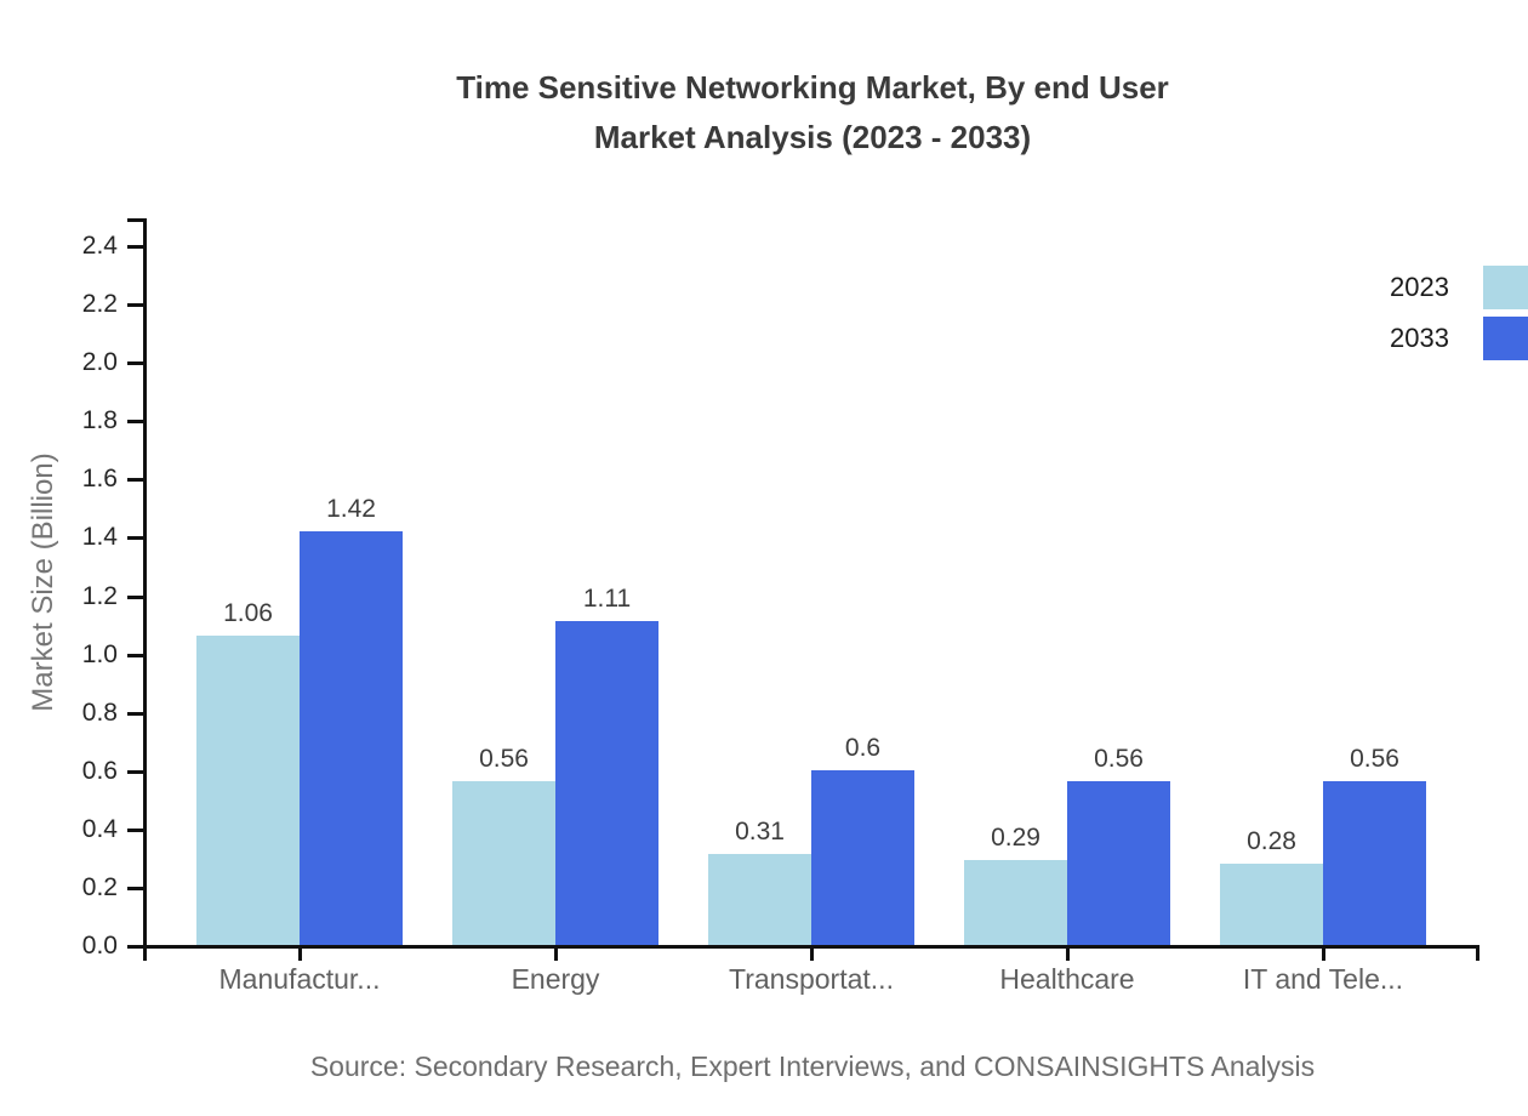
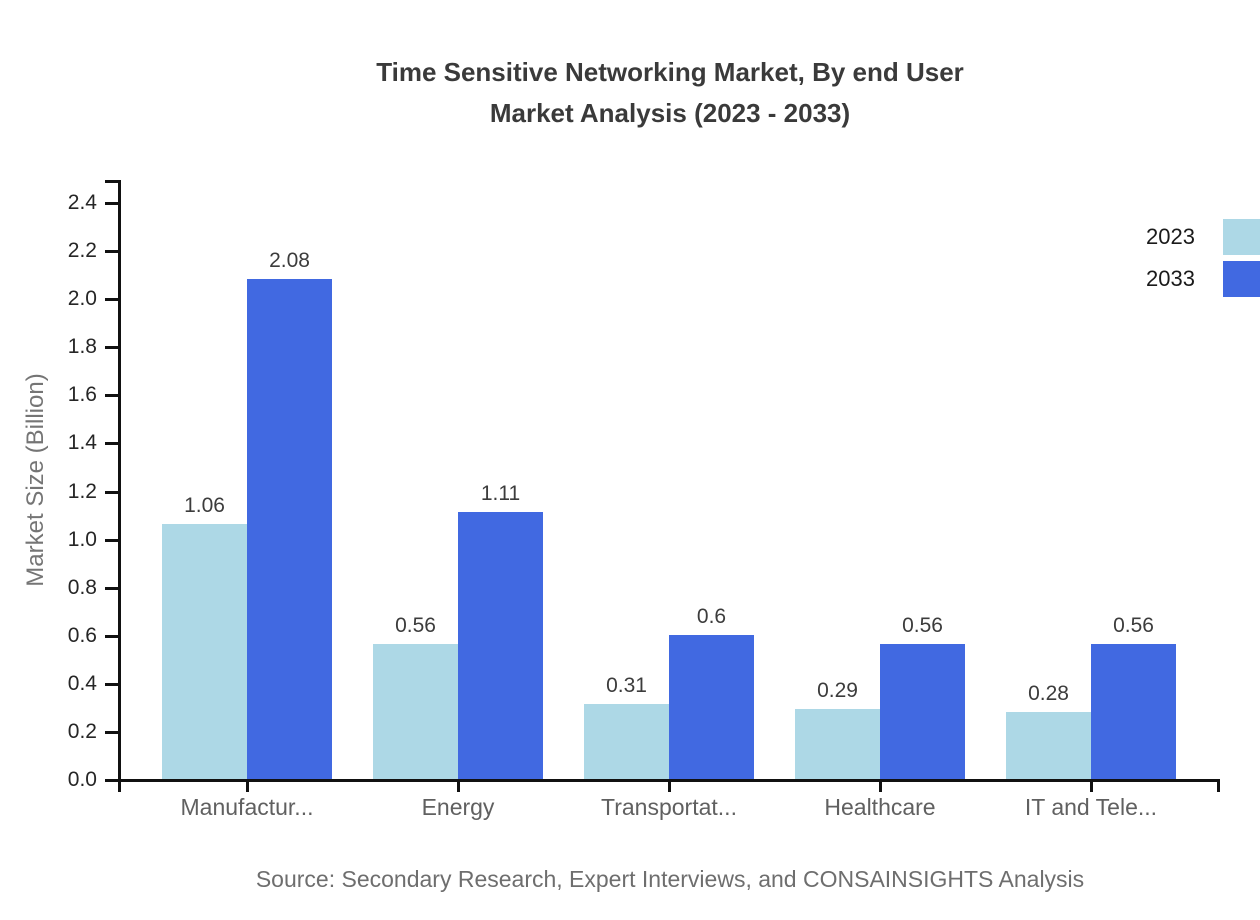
2033/Manufactur...: 1.42 -> 2.08
